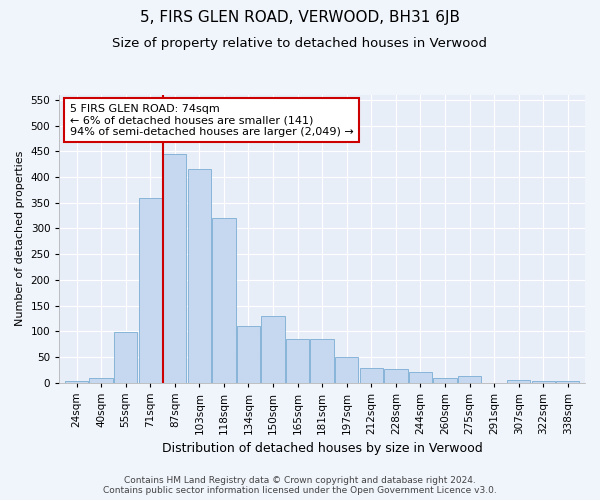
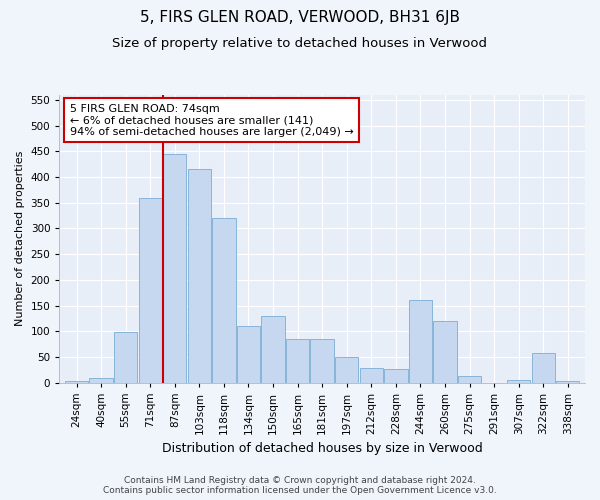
244sqm: 20 -> 160
260sqm: 8 -> 120
322sqm: 2 -> 58
